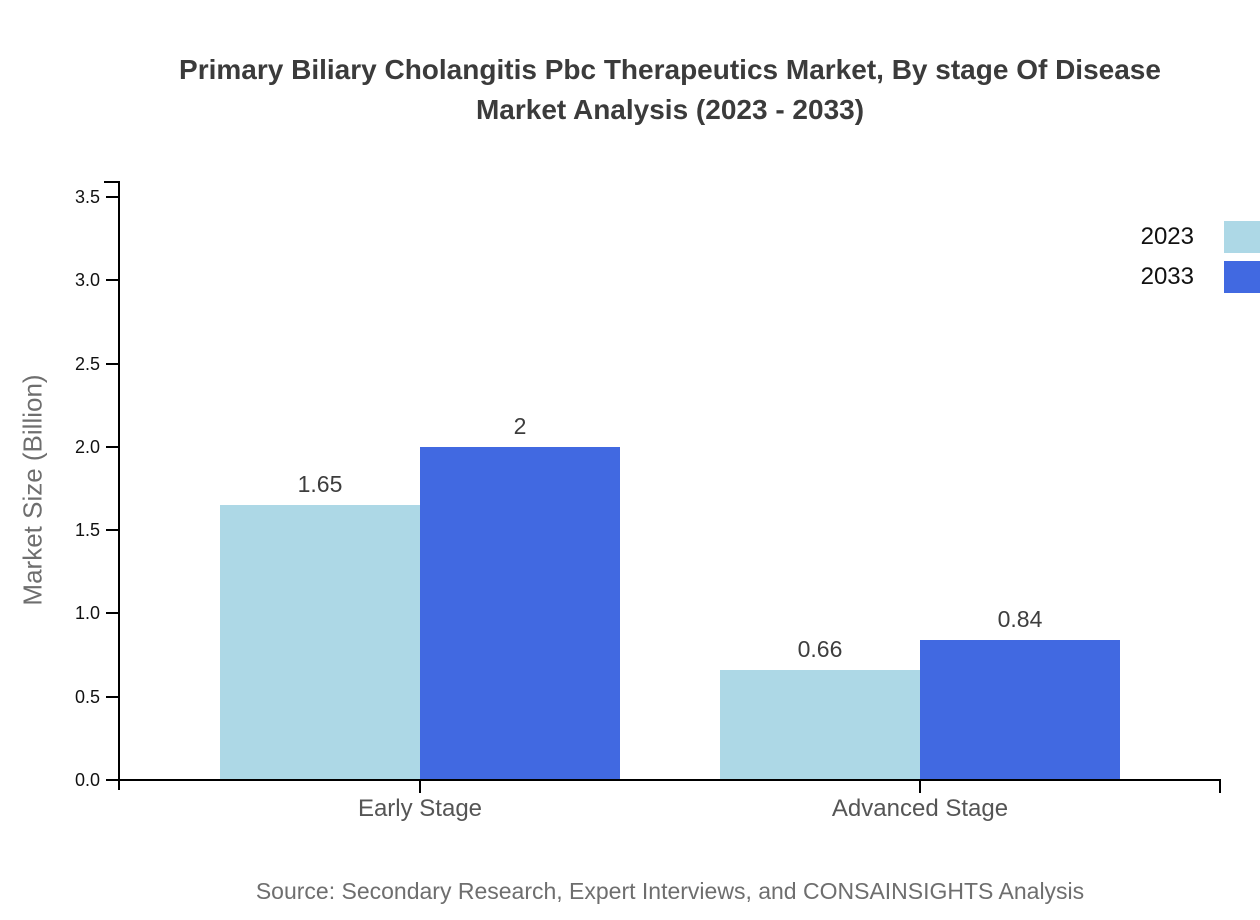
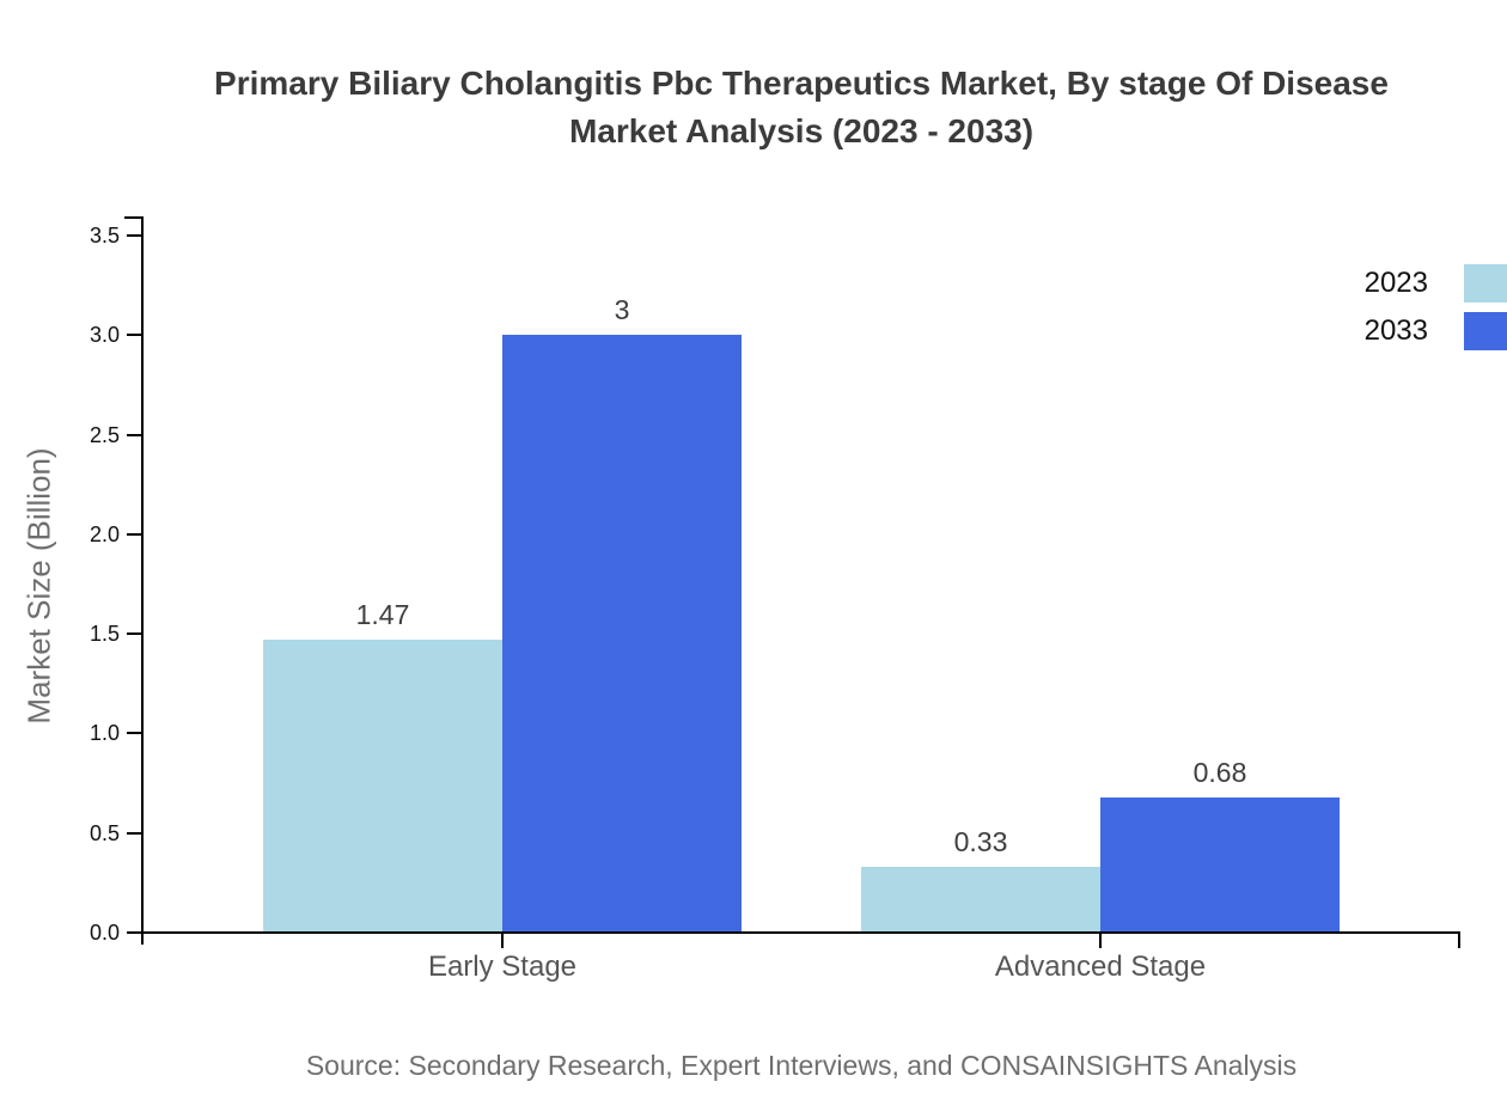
2023/Early Stage: 1.65 -> 1.47
2033/Early Stage: 2 -> 3
2023/Advanced Stage: 0.66 -> 0.33
2033/Advanced Stage: 0.84 -> 0.68
